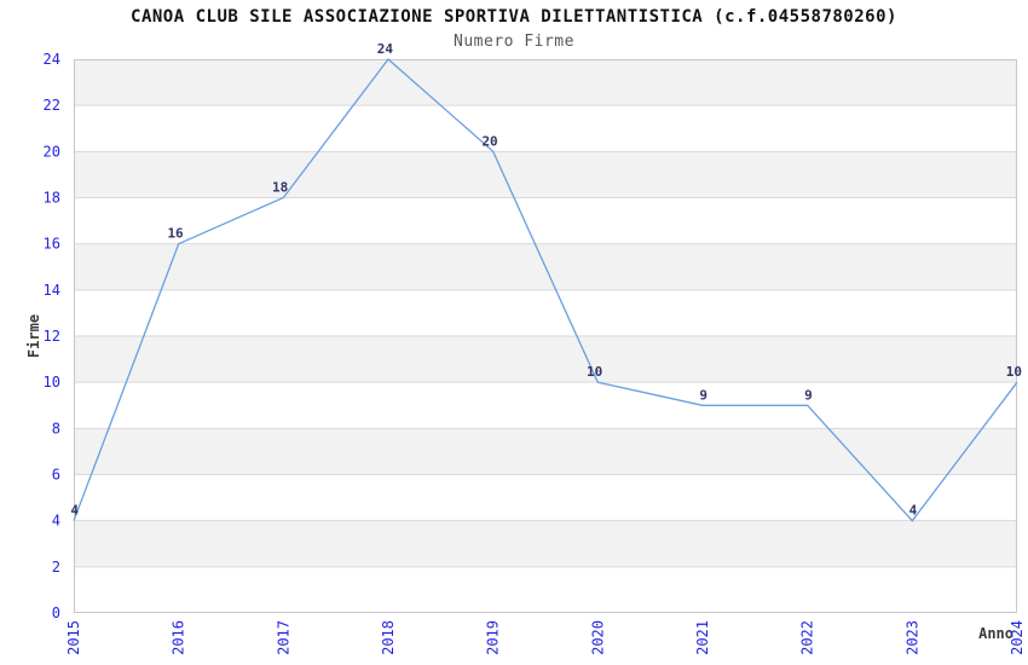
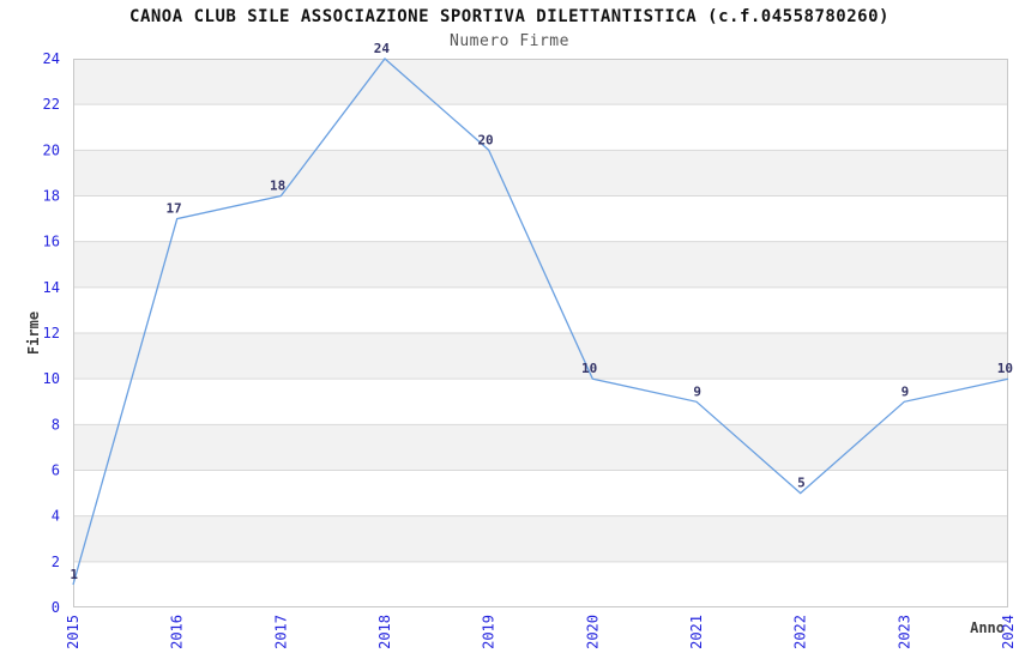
2015: 4 -> 1
2016: 16 -> 17
2022: 9 -> 5
2023: 4 -> 9
